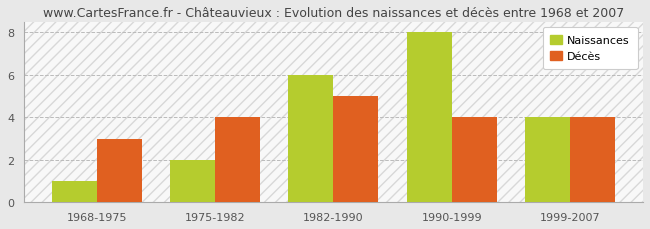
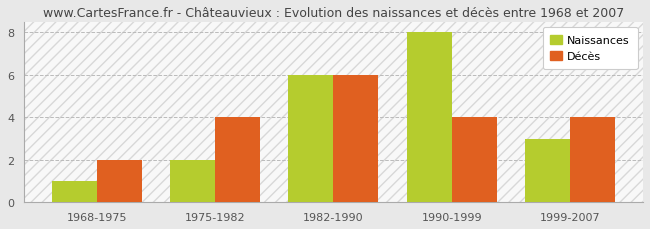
Décès/1968-1975: 3 -> 2
Décès/1982-1990: 5 -> 6
Naissances/1999-2007: 4 -> 3
